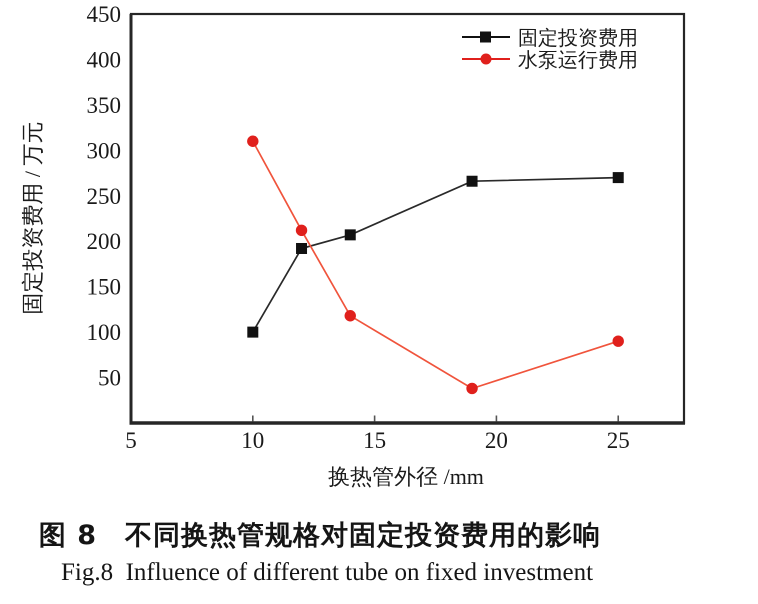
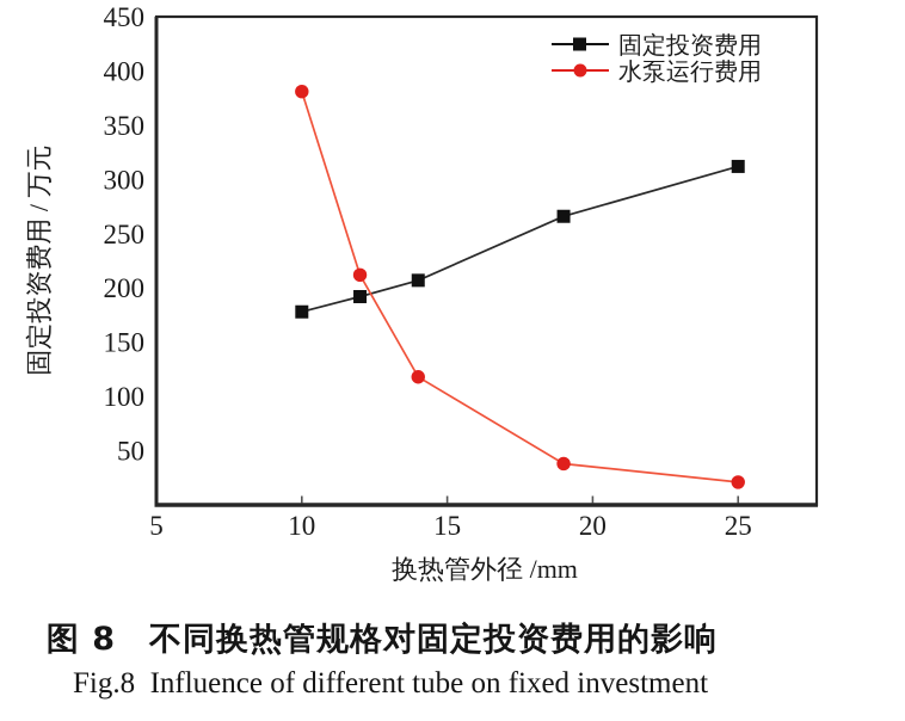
固定投资费用/10: 100 -> 180
水泵运行费用/10: 310 -> 380
固定投资费用/25: 270 -> 310
水泵运行费用/25: 90 -> 20
